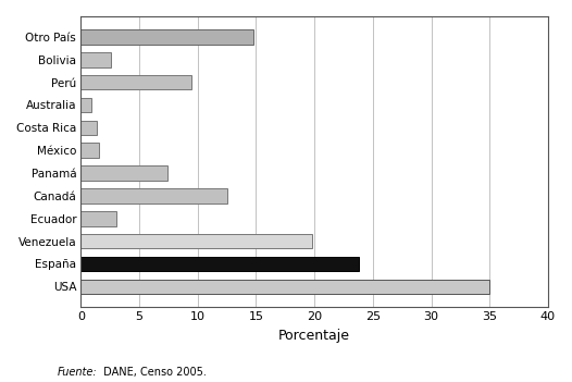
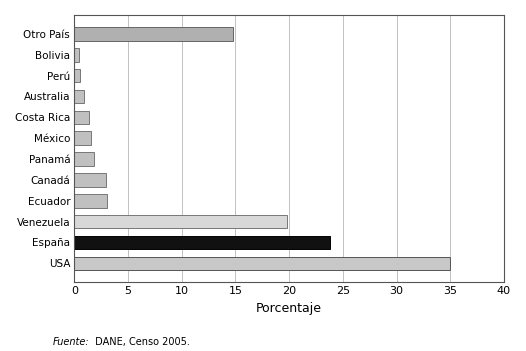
Bolivia: 2.6 -> 0.4
Perú: 9.5 -> 0.5
Panamá: 7.4 -> 1.8
Canadá: 12.5 -> 2.9
